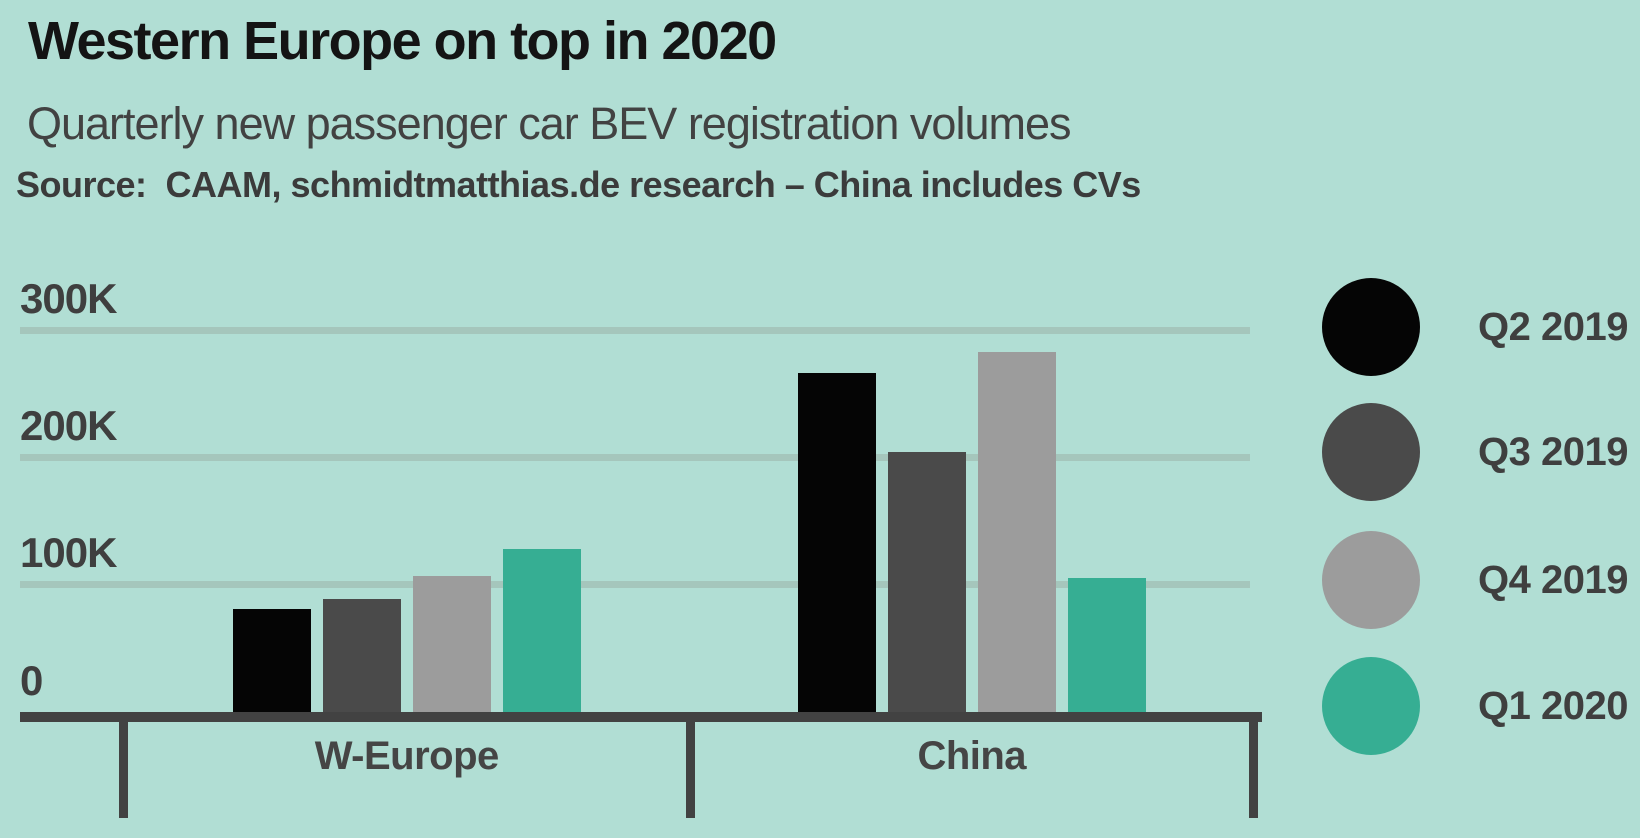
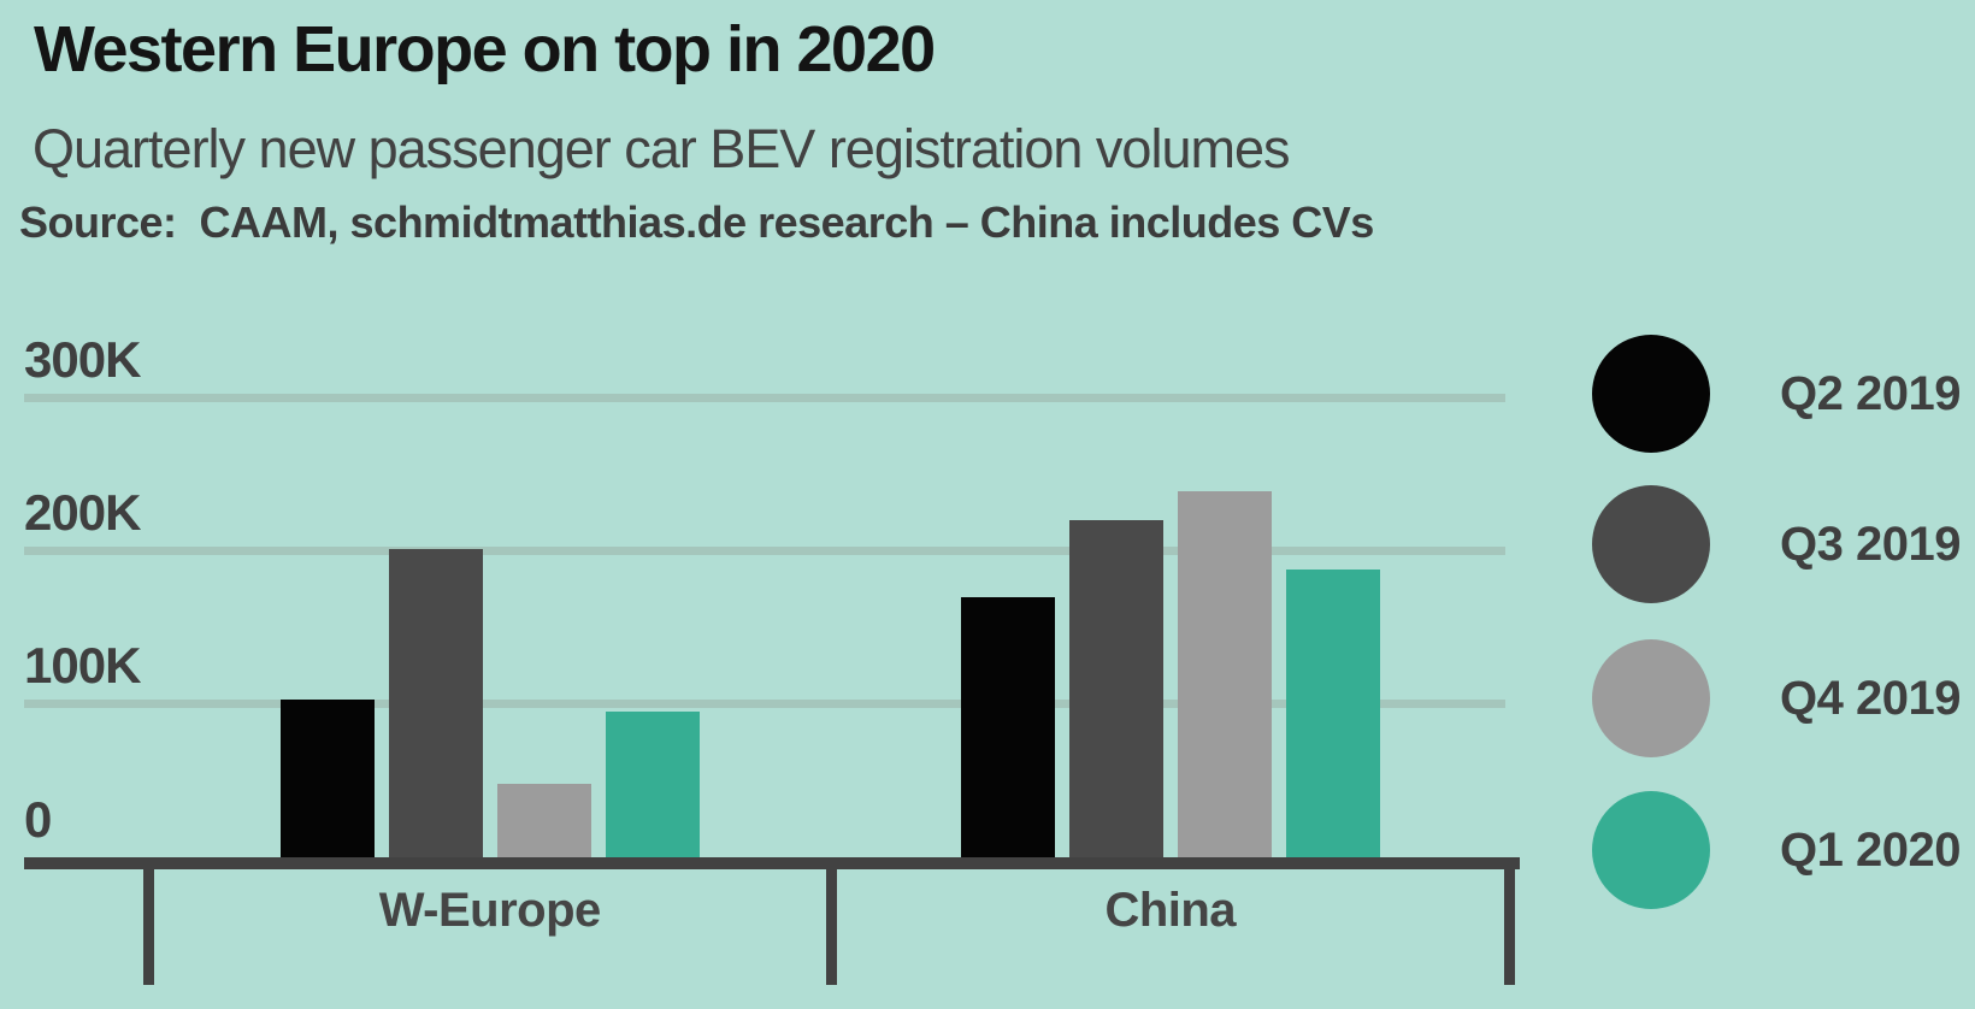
Q2 2019/W-Europe: 81K -> 103K
Q3 2019/W-Europe: 89K -> 201K
Q4 2019/W-Europe: 107K -> 48K
Q1 2020/W-Europe: 128K -> 95K
Q2 2019/China: 266K -> 170K
Q3 2019/China: 204K -> 220K
Q4 2019/China: 283K -> 239K
Q1 2020/China: 105K -> 188K
